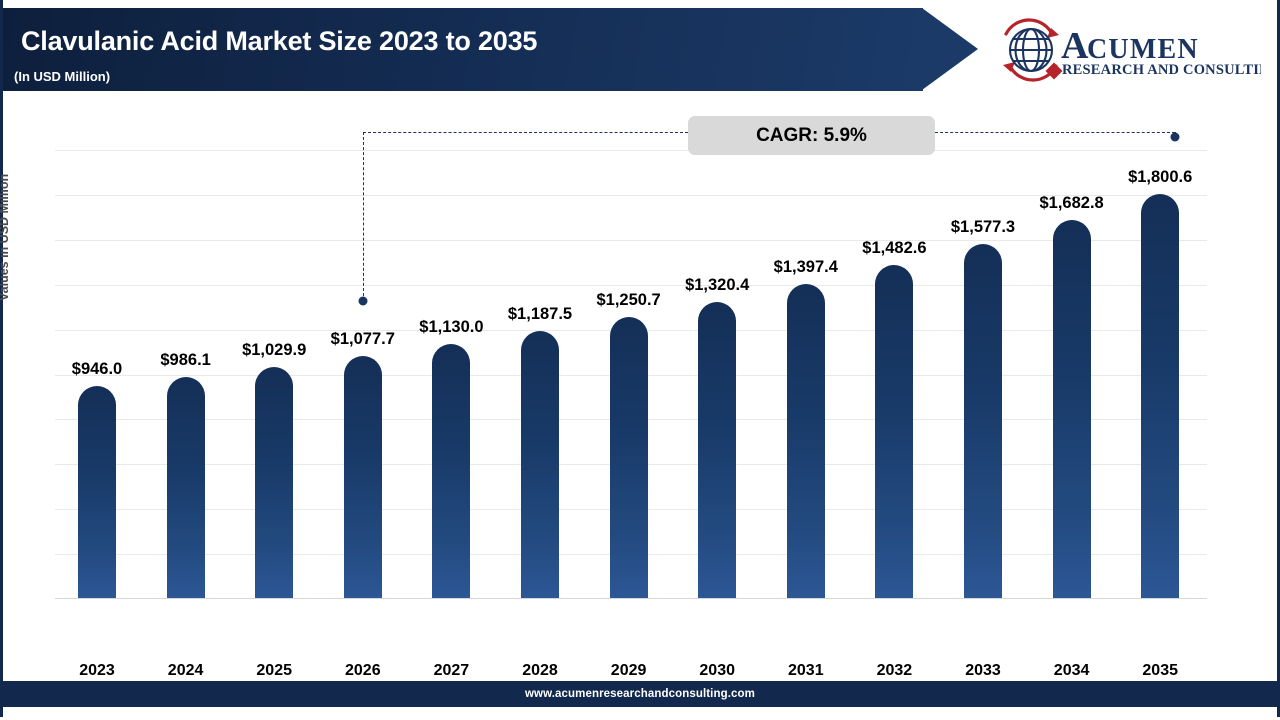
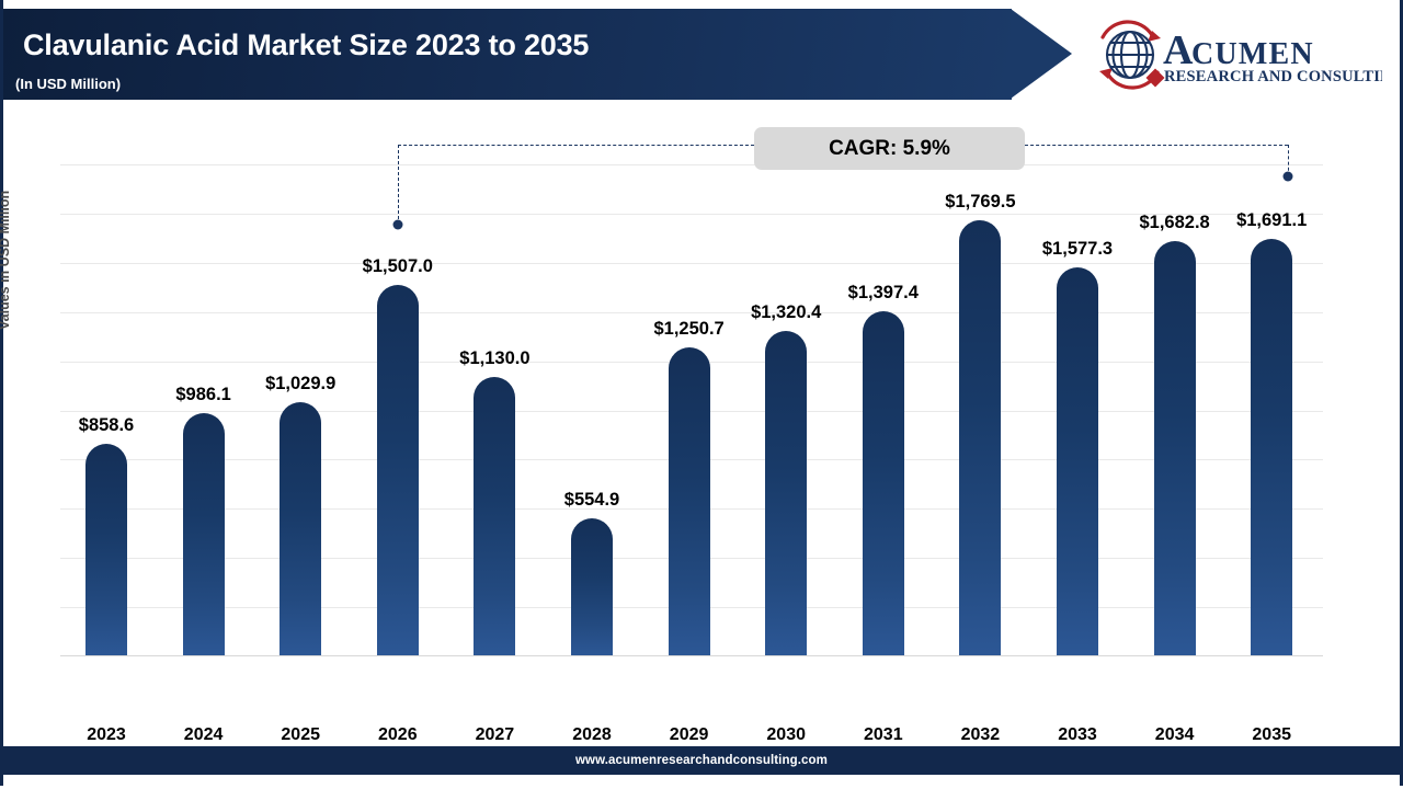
2023: $946.0 -> $858.6
2026: $1,077.7 -> $1,507.0
2028: $1,187.5 -> $554.9
2032: $1,482.6 -> $1,769.5
2035: $1,800.6 -> $1,691.1
